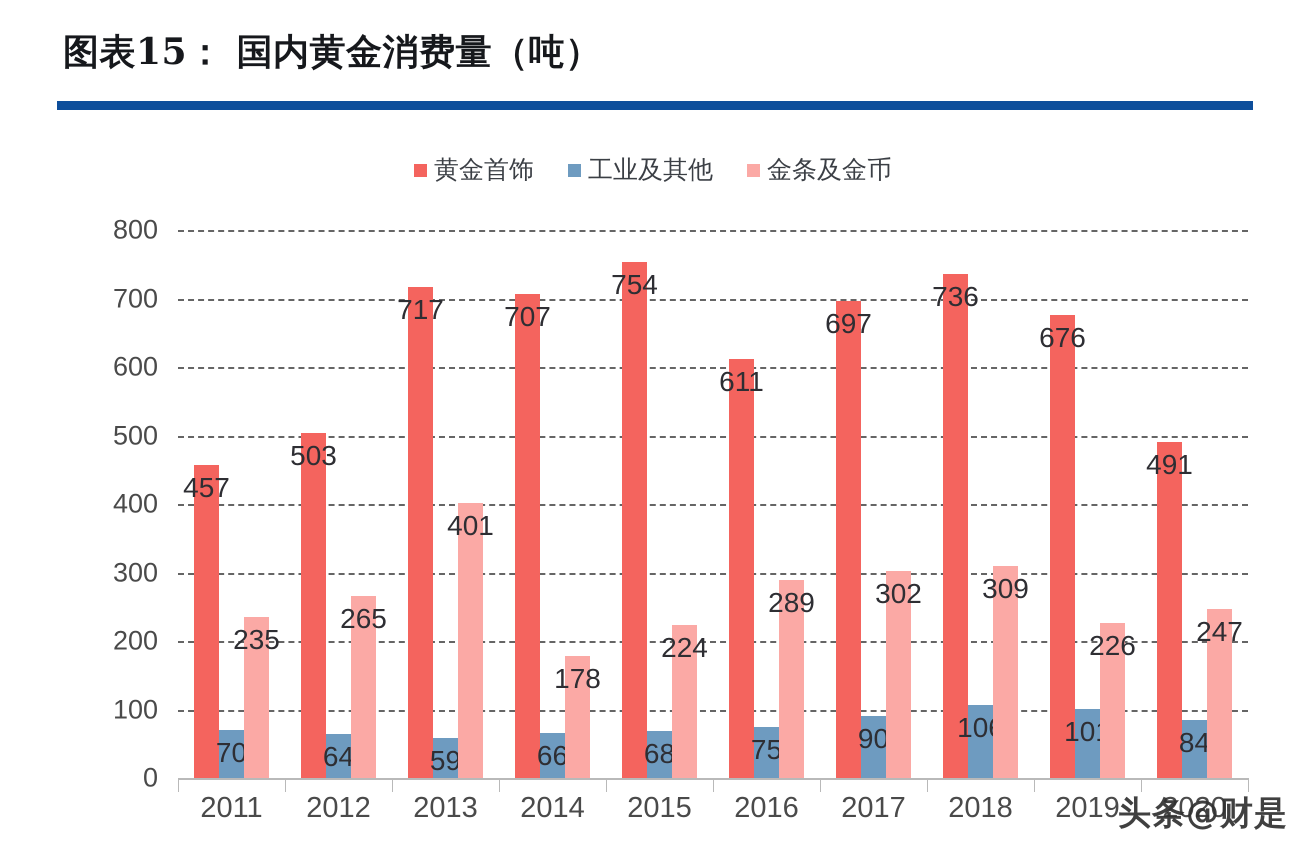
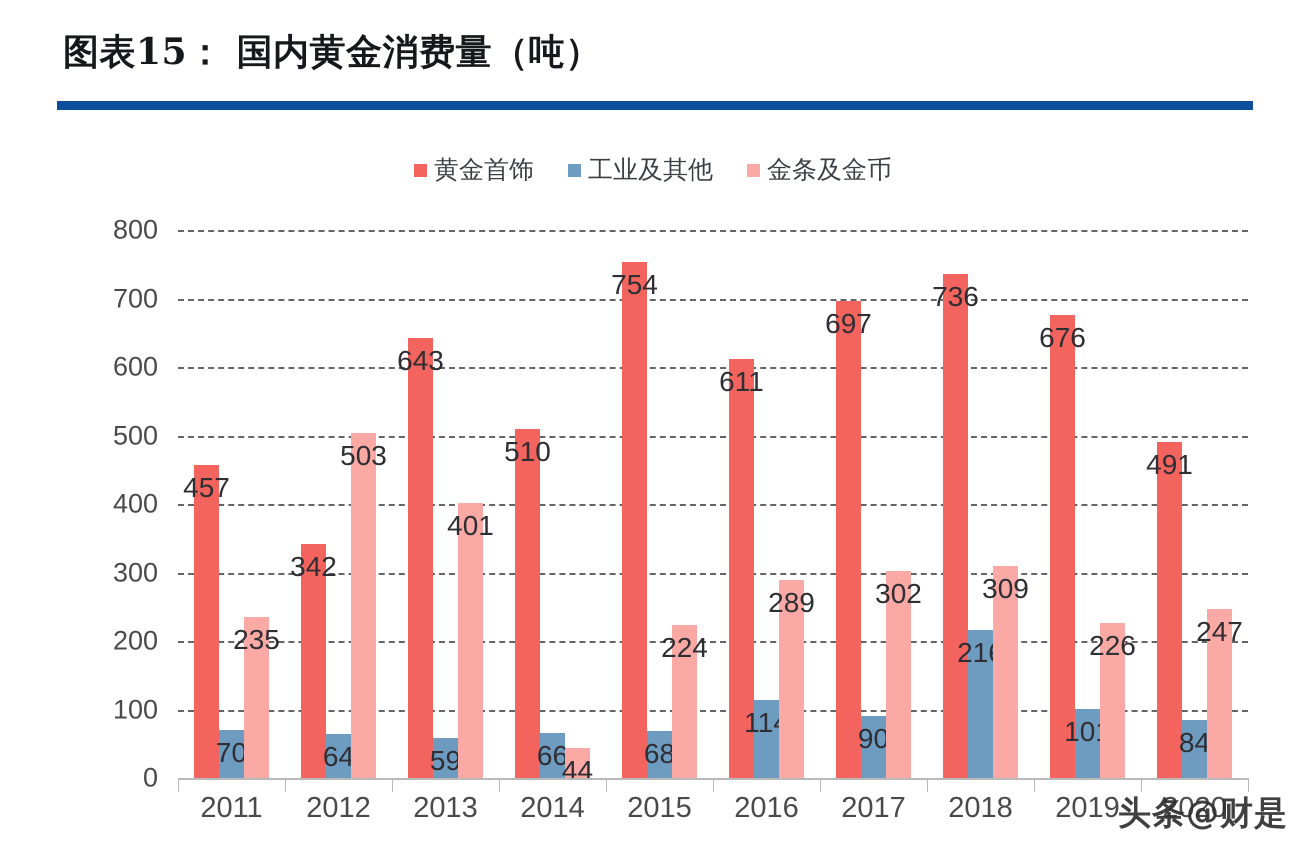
黄金首饰/2012: 503 -> 342
金条及金币/2012: 265 -> 503
黄金首饰/2013: 717 -> 643
黄金首饰/2014: 707 -> 510
金条及金币/2014: 178 -> 44
工业及其他/2016: 75 -> 114
工业及其他/2018: 106 -> 216
